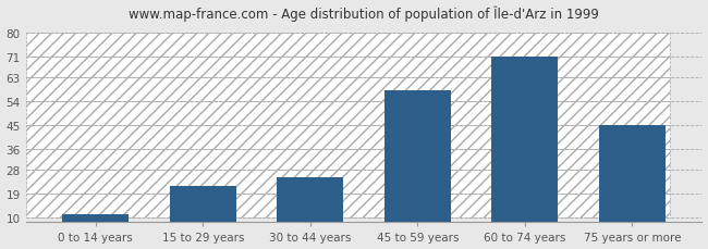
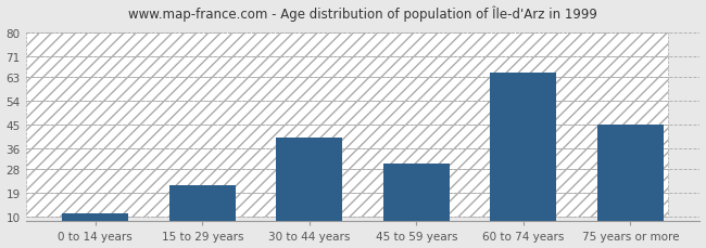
30 to 44 years: 25 -> 40
45 to 59 years: 58 -> 30
60 to 74 years: 71 -> 65
